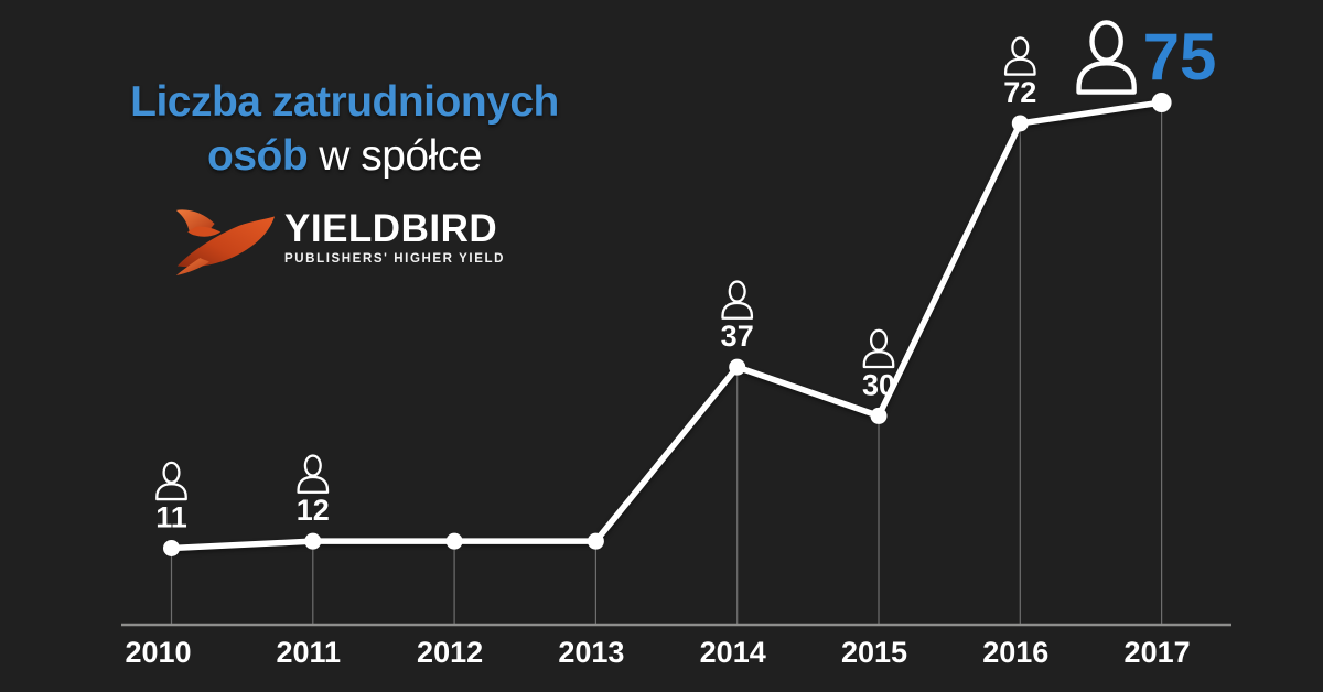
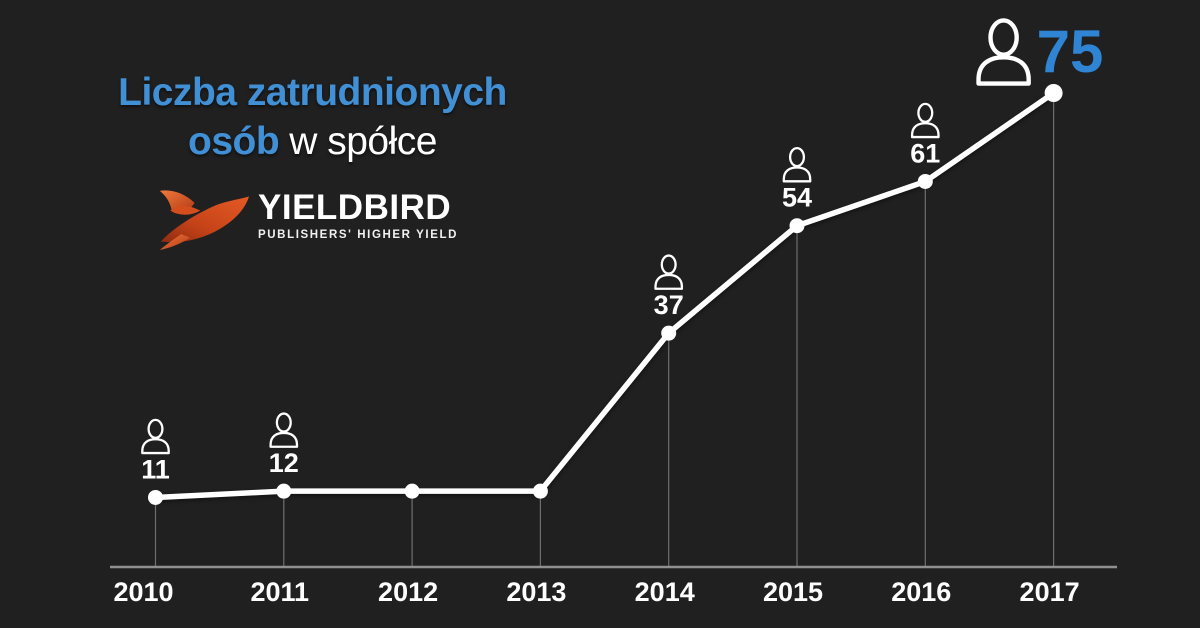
2015: 30 -> 54
2016: 72 -> 61
